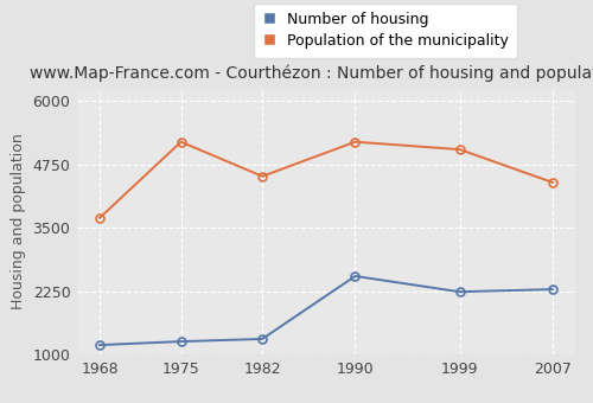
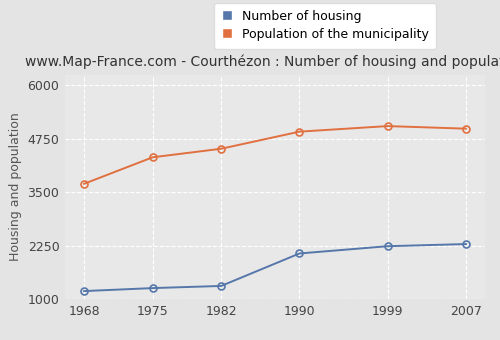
Population of the municipality/1975: 5200 -> 4320
Number of housing/1990: 2550 -> 2070
Population of the municipality/1990: 5200 -> 4920
Population of the municipality/2007: 4400 -> 4990
